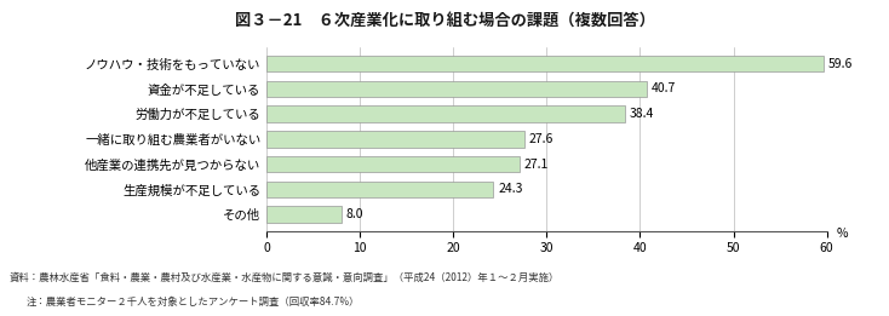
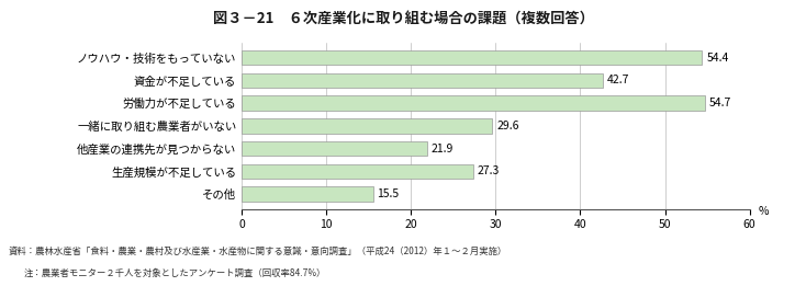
ノウハウ・技術をもっていない: 59.6 -> 54.4
資金が不足している: 40.7 -> 42.7
労働力が不足している: 38.4 -> 54.7
一緒に取り組む農業者がいない: 27.6 -> 29.6
他産業の連携先が見つからない: 27.1 -> 21.9
生産規模が不足している: 24.3 -> 27.3
その他: 8.0 -> 15.5
